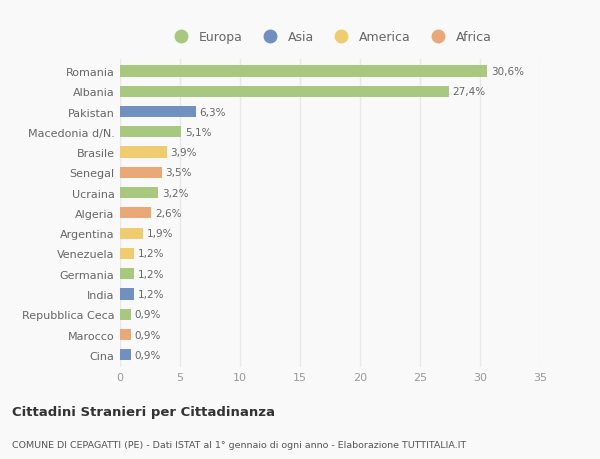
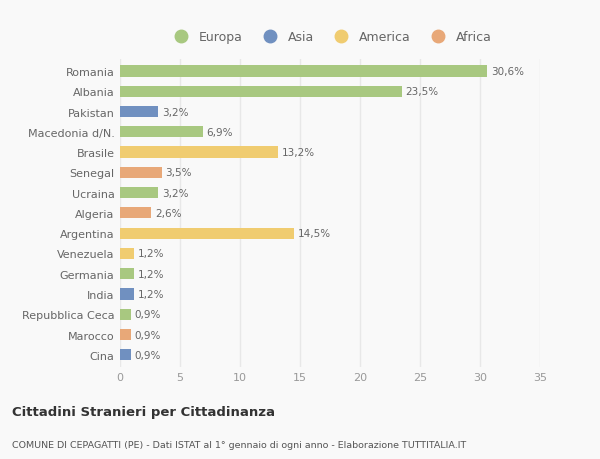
Albania: 27,4% -> 23,5%
Pakistan: 6,3% -> 3,2%
Macedonia d/N.: 5,1% -> 6,9%
Brasile: 3,9% -> 13,2%
Argentina: 1,9% -> 14,5%
